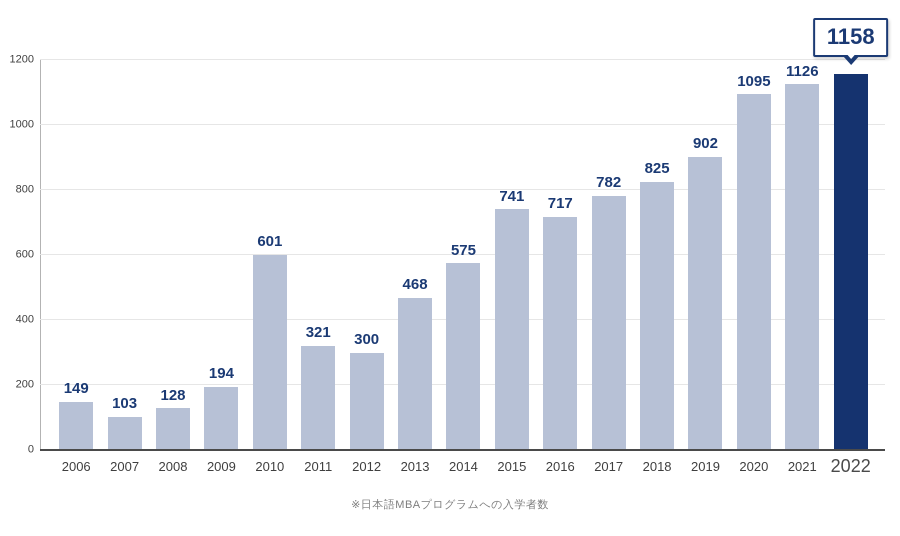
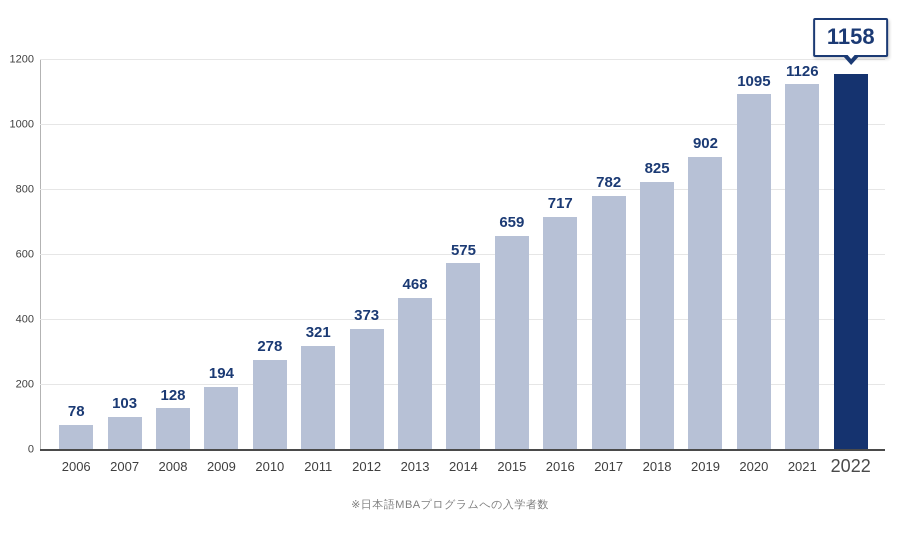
2006: 149 -> 78
2010: 601 -> 278
2012: 300 -> 373
2015: 741 -> 659
